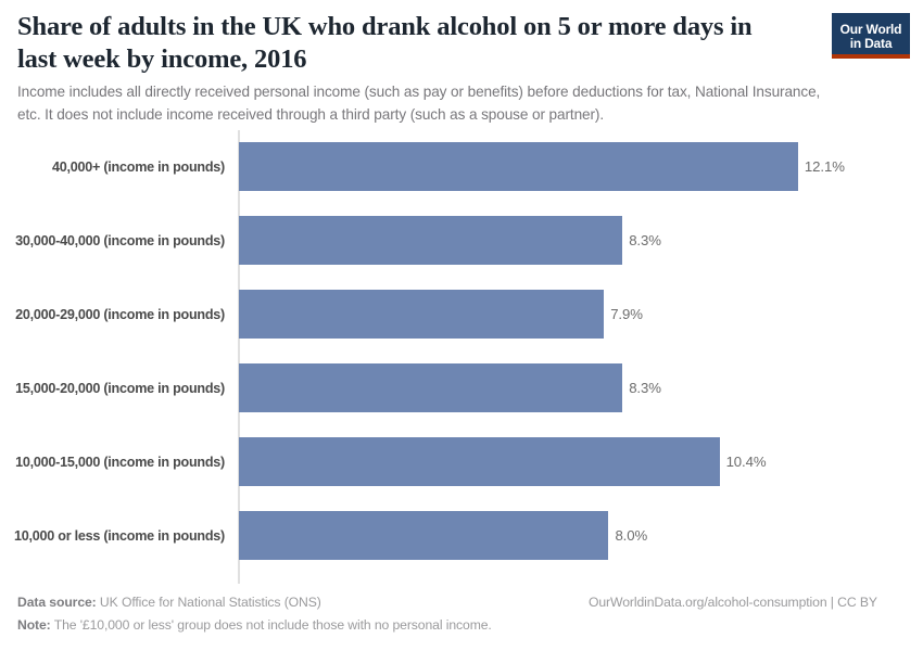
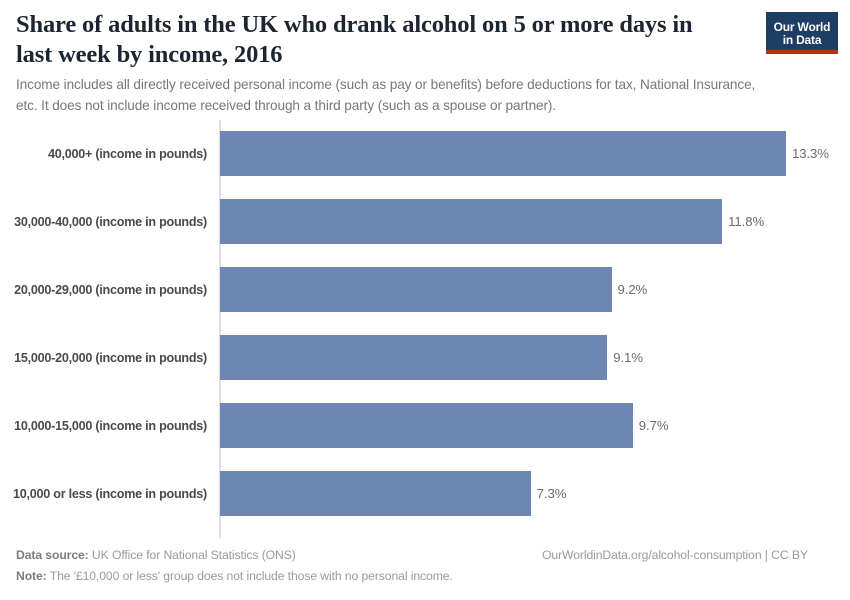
40,000+ (income in pounds): 12.1% -> 13.3%
30,000-40,000 (income in pounds): 8.3% -> 11.8%
20,000-29,000 (income in pounds): 7.9% -> 9.2%
15,000-20,000 (income in pounds): 8.3% -> 9.1%
10,000-15,000 (income in pounds): 10.4% -> 9.7%
10,000 or less (income in pounds): 8.0% -> 7.3%
